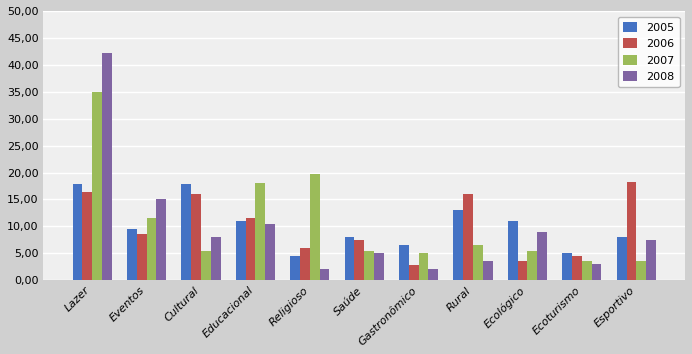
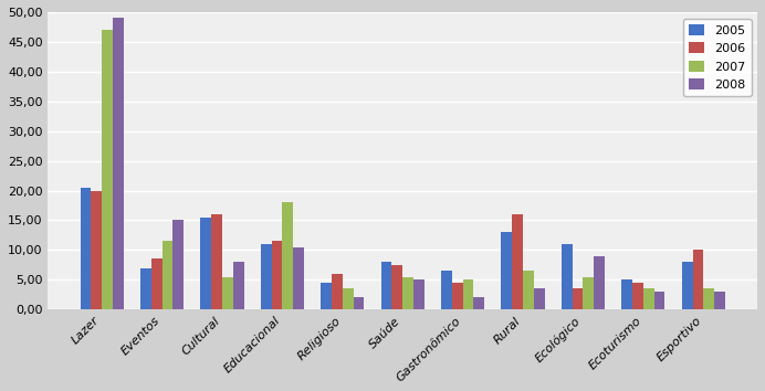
2005/Lazer: 17,8 -> 20,5
2006/Lazer: 16,4 -> 20,0
2007/Lazer: 35,0 -> 47,0
2008/Lazer: 42,2 -> 49,0
2005/Eventos: 9,6 -> 7,0
2005/Cultural: 17,8 -> 15,5
2007/Religioso: 19,8 -> 3,5
2006/Gastronômico: 2,8 -> 4,5
2006/Esportivo: 18,2 -> 10,0
2008/Esportivo: 7,4 -> 3,0
